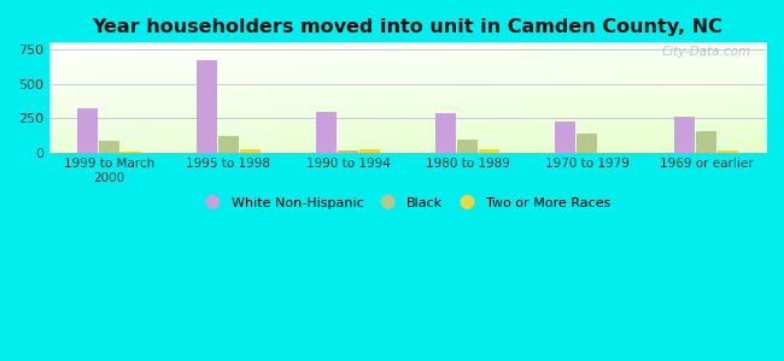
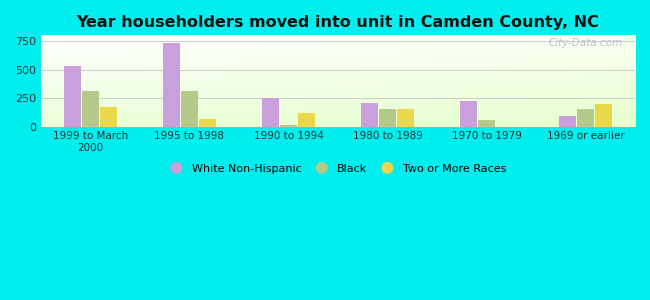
White Non-Hispanic/1999 to March 2000: 320 -> 530
Black/1999 to March 2000: 80 -> 310
Two or More Races/1999 to March 2000: 10 -> 170
White Non-Hispanic/1995 to 1998: 670 -> 730
Black/1995 to 1998: 120 -> 310
Two or More Races/1995 to 1998: 20 -> 70
White Non-Hispanic/1990 to 1994: 300 -> 250
Two or More Races/1990 to 1994: 20 -> 120
White Non-Hispanic/1980 to 1989: 290 -> 210
Black/1980 to 1989: 100 -> 150
Two or More Races/1980 to 1989: 20 -> 150
Black/1970 to 1979: 140 -> 60
White Non-Hispanic/1969 or earlier: 260 -> 90
Two or More Races/1969 or earlier: 20 -> 200
